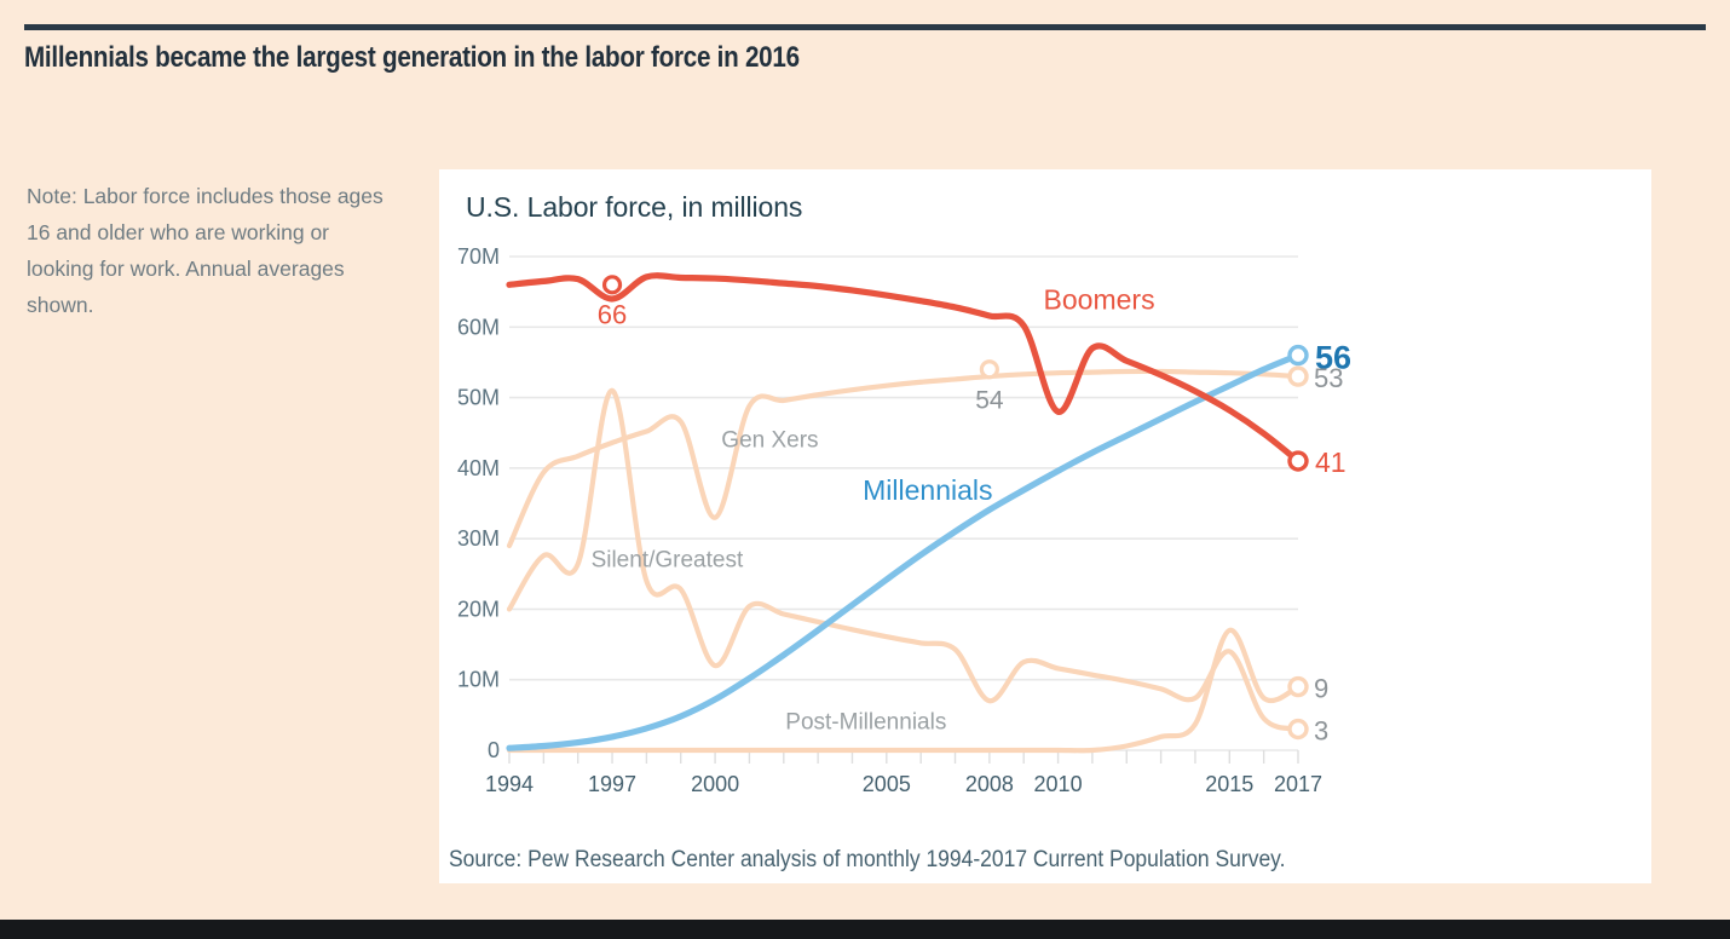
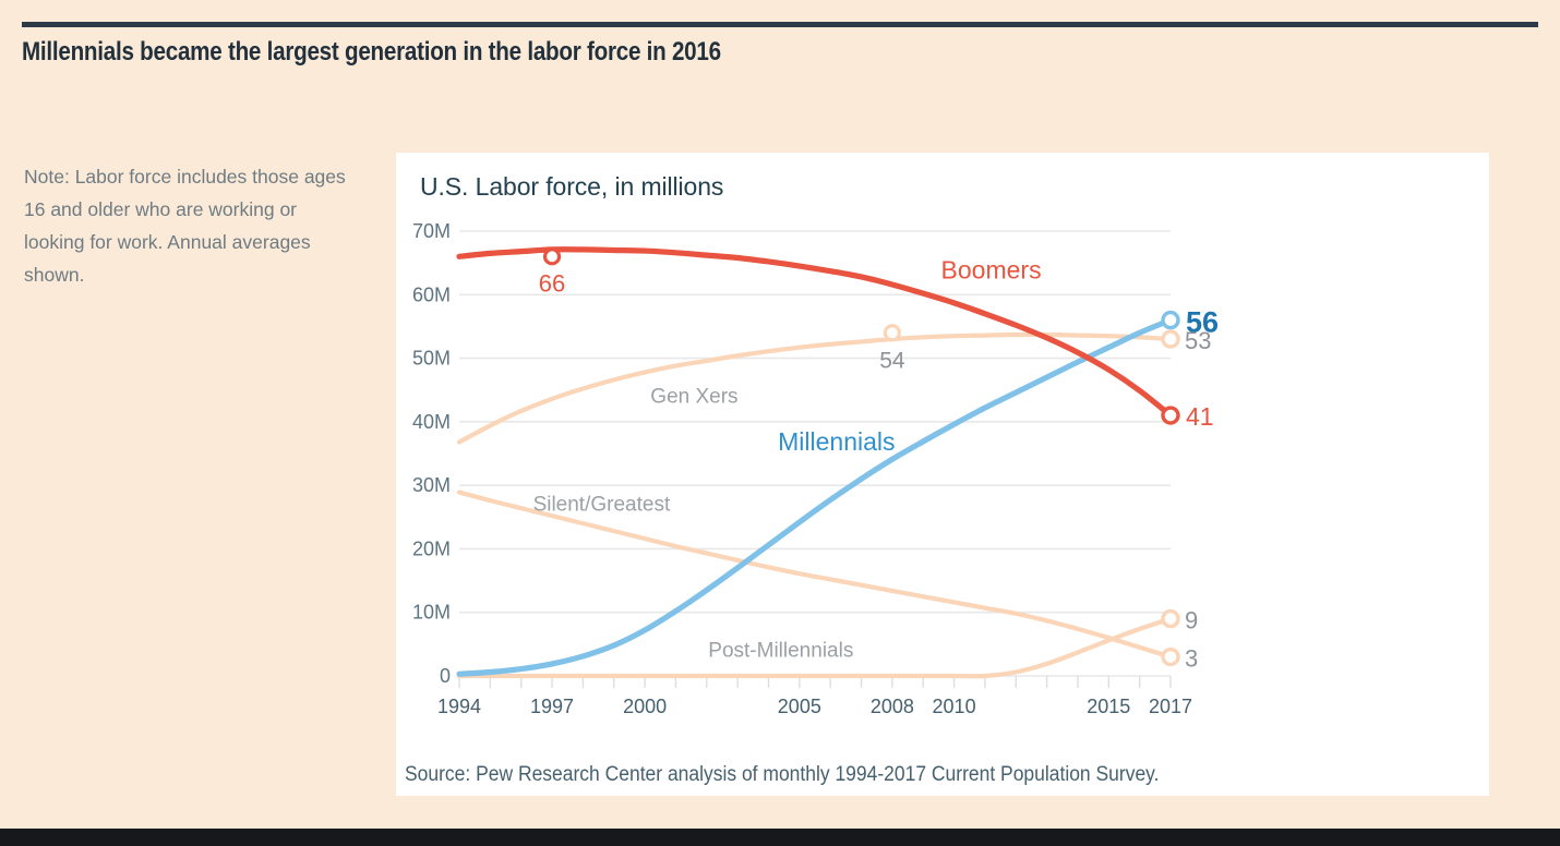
Gen Xers/1994: 29M -> 37M
Silent/Greatest/1994: 20M -> 29M
Boomers/1997: 64M -> 67M
Silent/Greatest/1997: 51M -> 25M
Gen Xers/2000: 33M -> 48M
Silent/Greatest/2000: 12M -> 22M
Silent/Greatest/2008: 7M -> 13M
Boomers/2010: 48M -> 59M
Silent/Greatest/2015: 14M -> 6M
Post-Millennials/2015: 17M -> 6M
